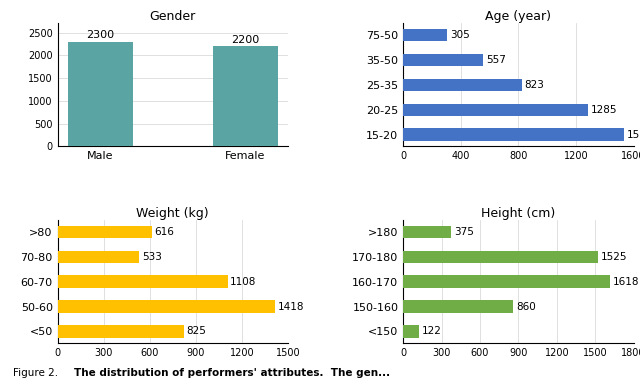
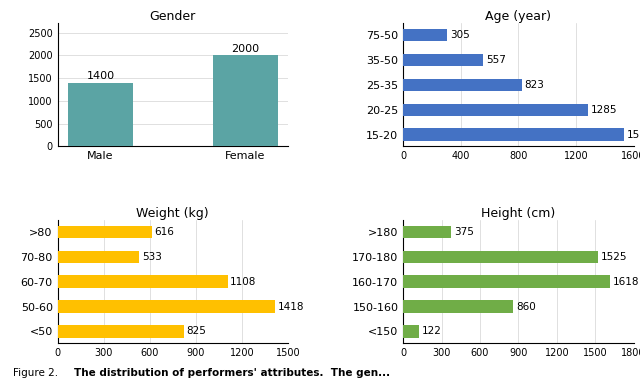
Gender/Male: 2300 -> 1400
Gender/Female: 2200 -> 2000
